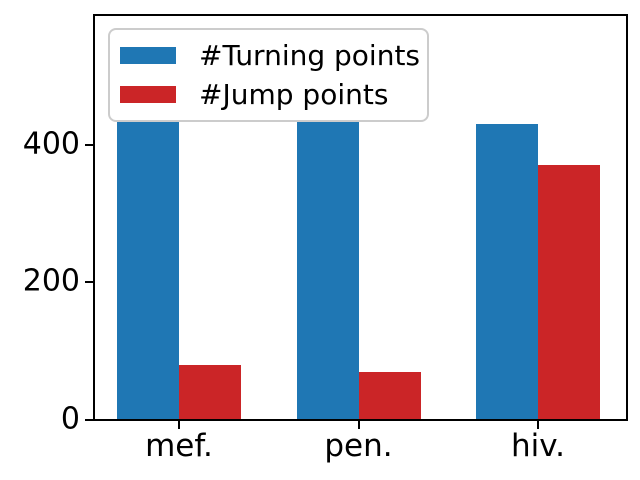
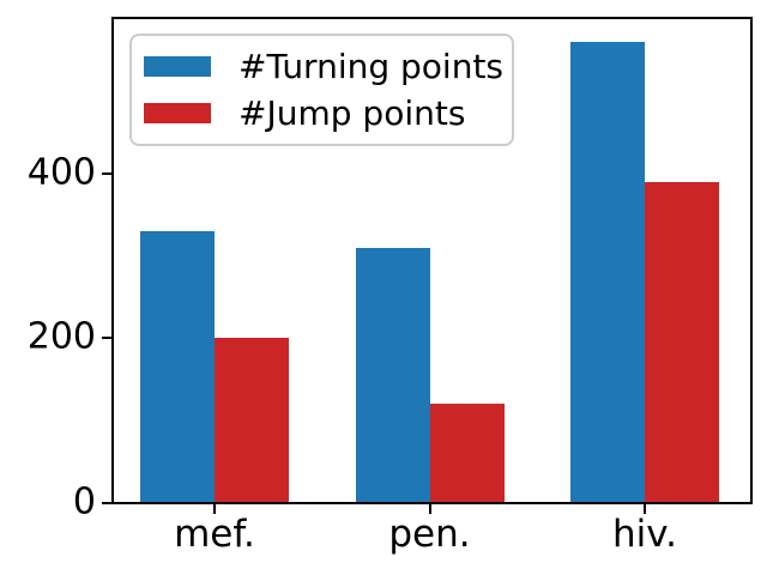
#Turning points/mef.: 530 -> 330
#Jump points/mef.: 80 -> 200
#Turning points/pen.: 460 -> 310
#Jump points/pen.: 70 -> 120
#Turning points/hiv.: 430 -> 560
#Jump points/hiv.: 370 -> 390
